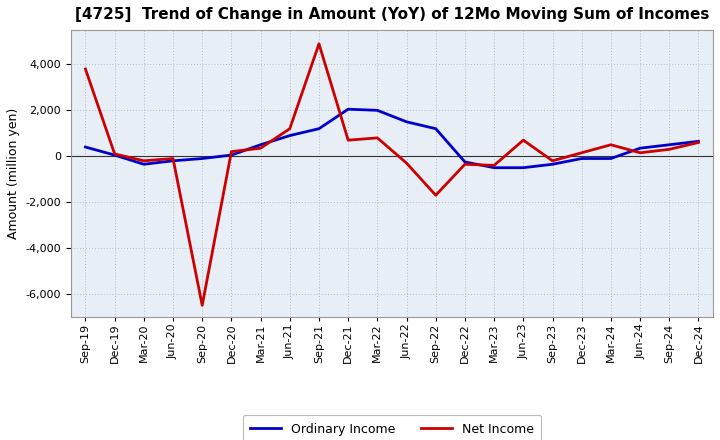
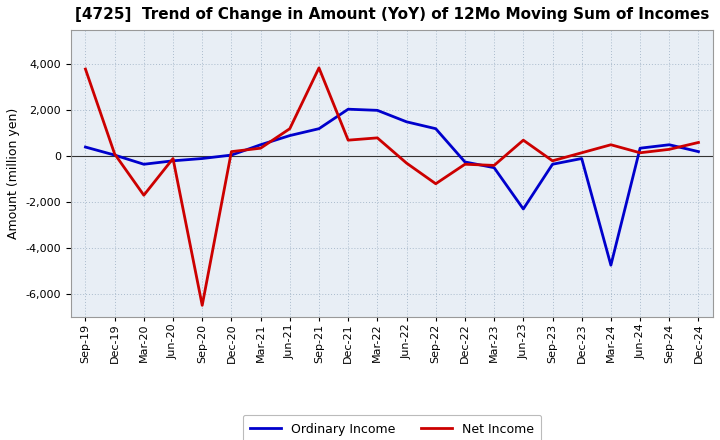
Net Income/Mar-20: -200 -> -1,700
Net Income/Sep-21: 4,900 -> 3,850
Net Income/Sep-22: -1,700 -> -1,200
Ordinary Income/Jun-23: -500 -> -2,300
Ordinary Income/Mar-24: -100 -> -4,750
Ordinary Income/Dec-24: 650 -> 200
